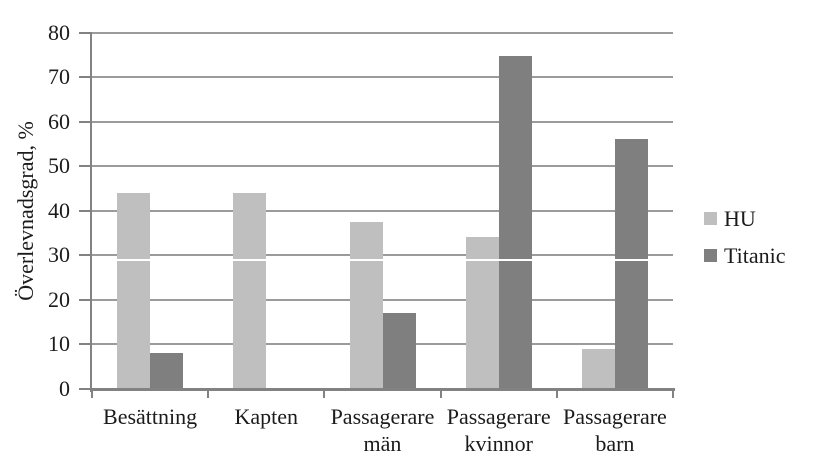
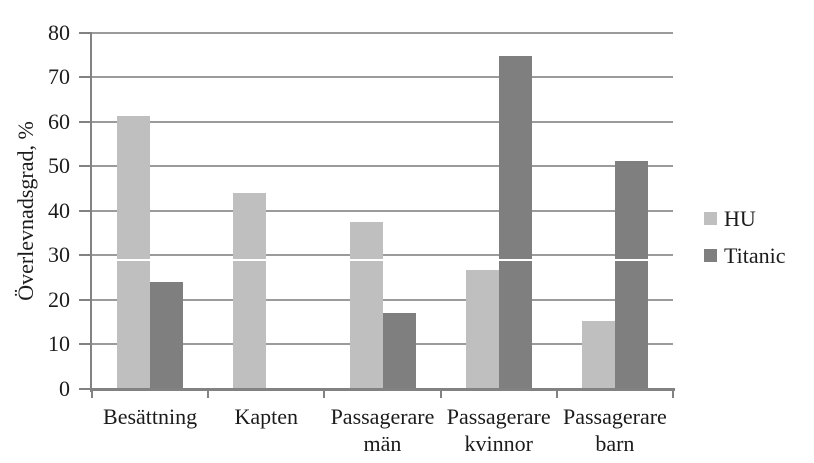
HU/Besättning: 44 -> 61
Titanic/Besättning: 8 -> 24
HU/Passagerare kvinnor: 34 -> 27
HU/Passagerare barn: 9 -> 15
Titanic/Passagerare barn: 56 -> 51
